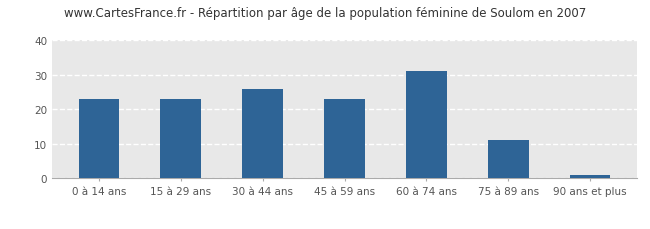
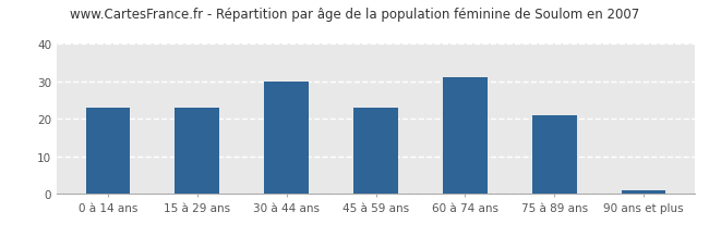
30 à 44 ans: 26 -> 30
75 à 89 ans: 11 -> 21
